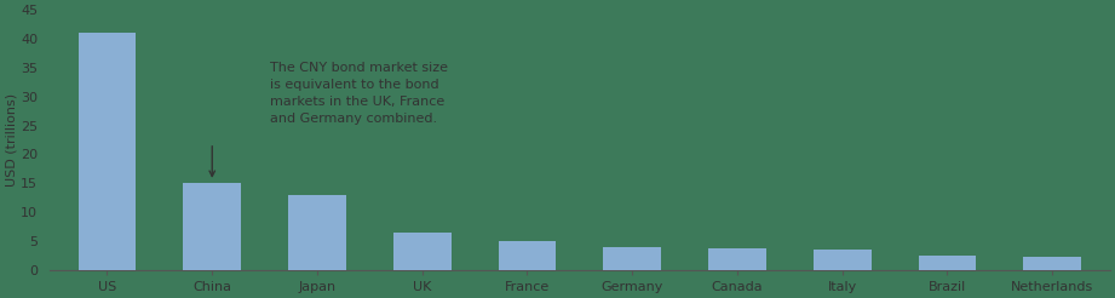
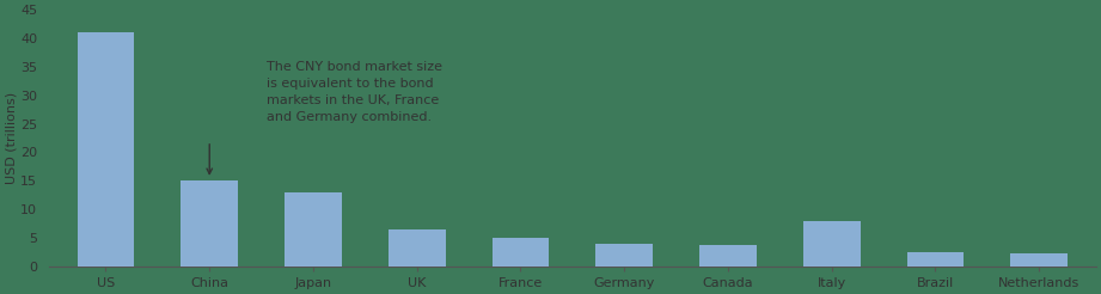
Italy: 3.5 -> 8.0
